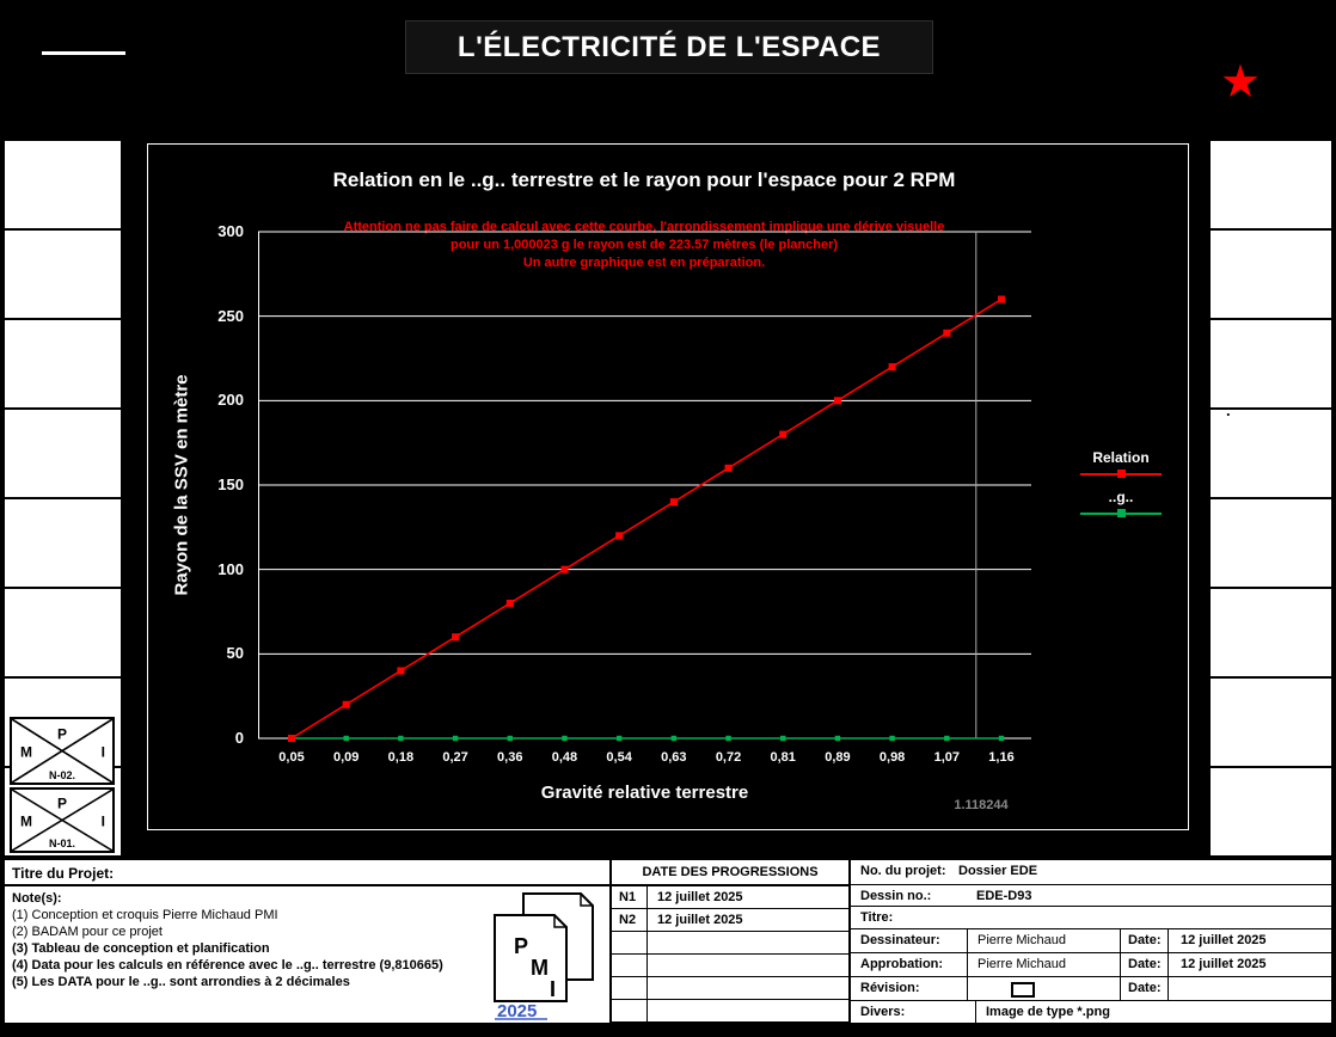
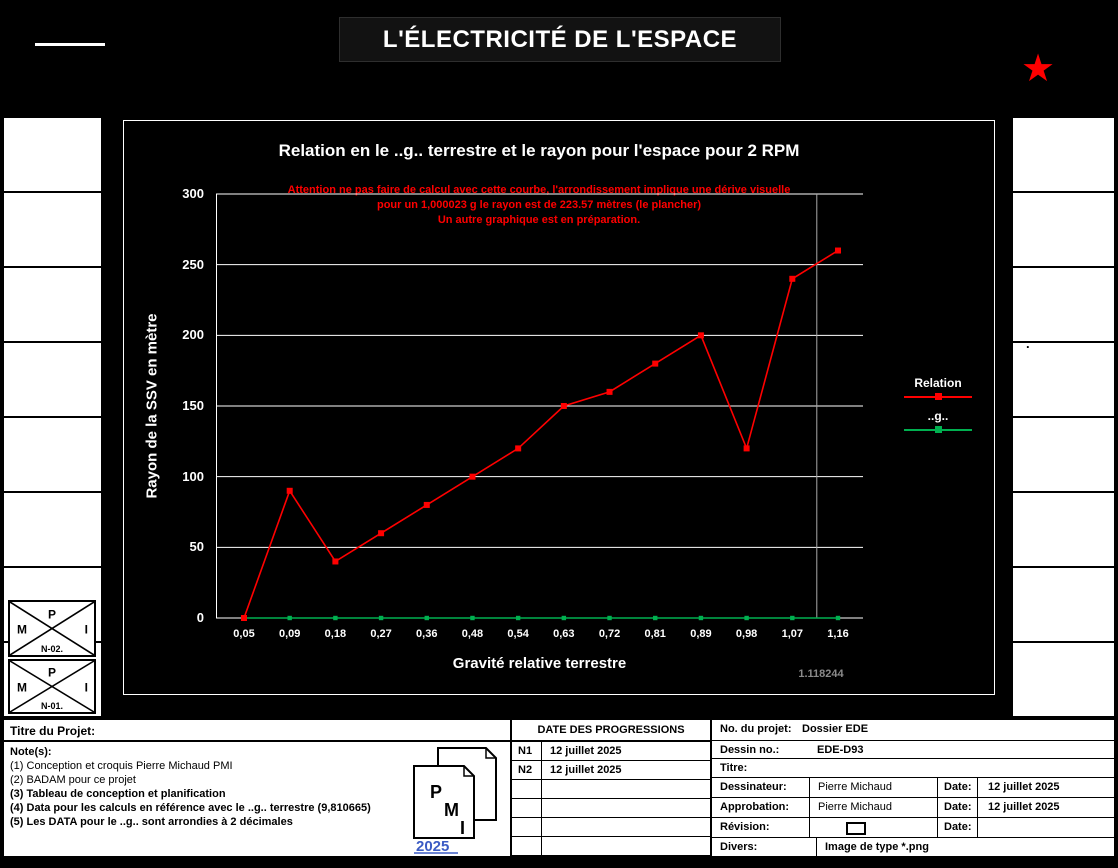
Relation/0,09: 20 -> 90
Relation/0,63: 140 -> 150
Relation/0,98: 220 -> 120
